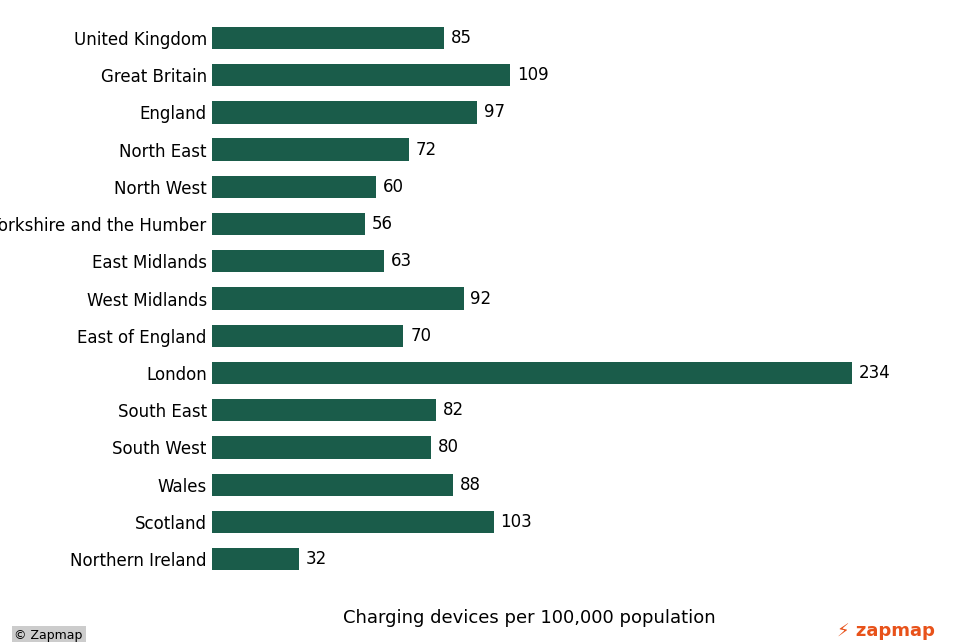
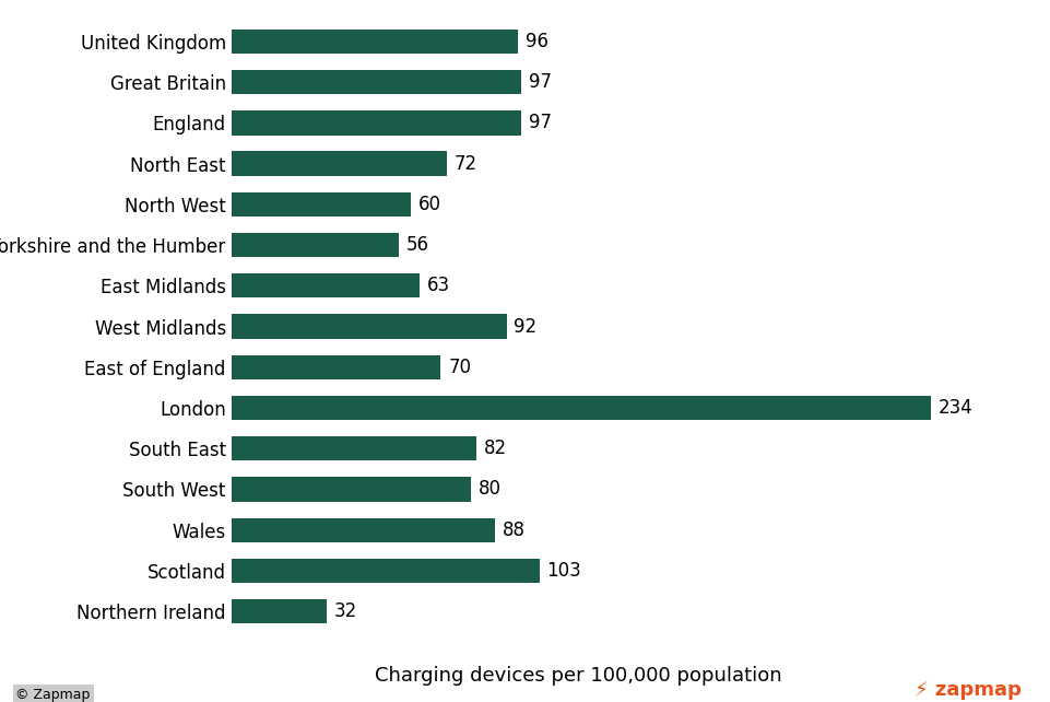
United Kingdom: 85 -> 96
Great Britain: 109 -> 97
